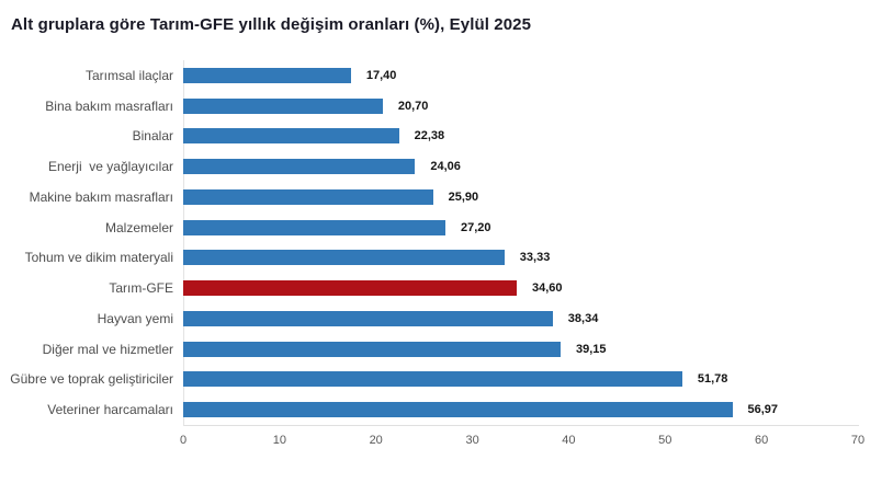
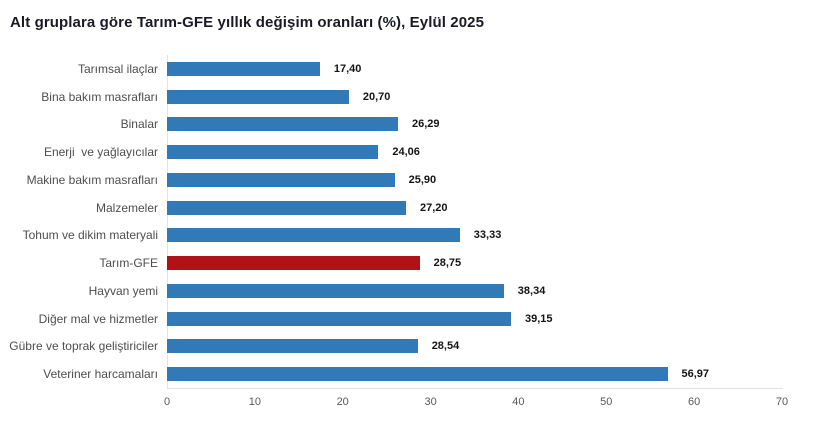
Binalar: 22,38 -> 26,29
Tarım-GFE: 34,60 -> 28,75
Gübre ve toprak geliştiriciler: 51,78 -> 28,54
